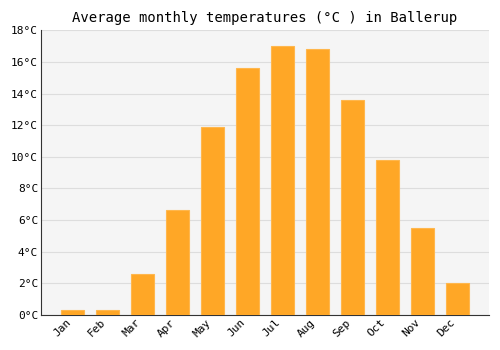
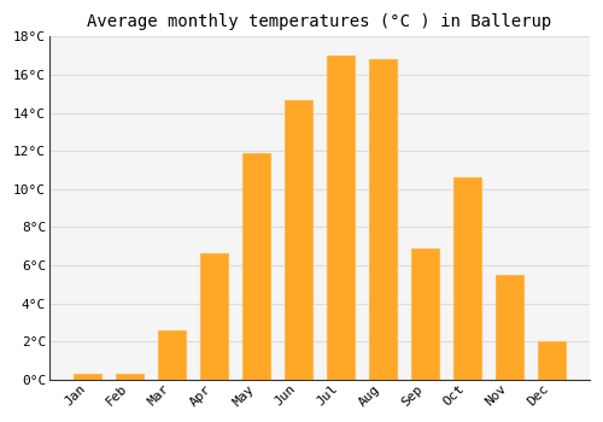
Jun: 15.6°C -> 14.7°C
Sep: 13.6°C -> 6.9°C
Oct: 9.8°C -> 10.6°C
